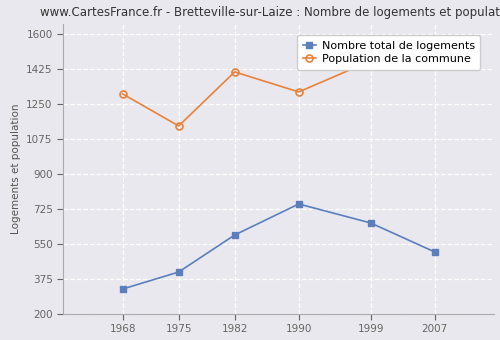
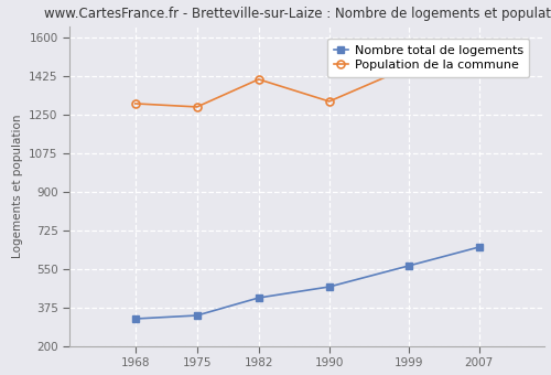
Nombre total de logements/1975: 410 -> 340
Population de la commune/1975: 1140 -> 1285
Nombre total de logements/1982: 595 -> 420
Nombre total de logements/1990: 750 -> 470
Nombre total de logements/1999: 655 -> 565
Nombre total de logements/2007: 510 -> 650
